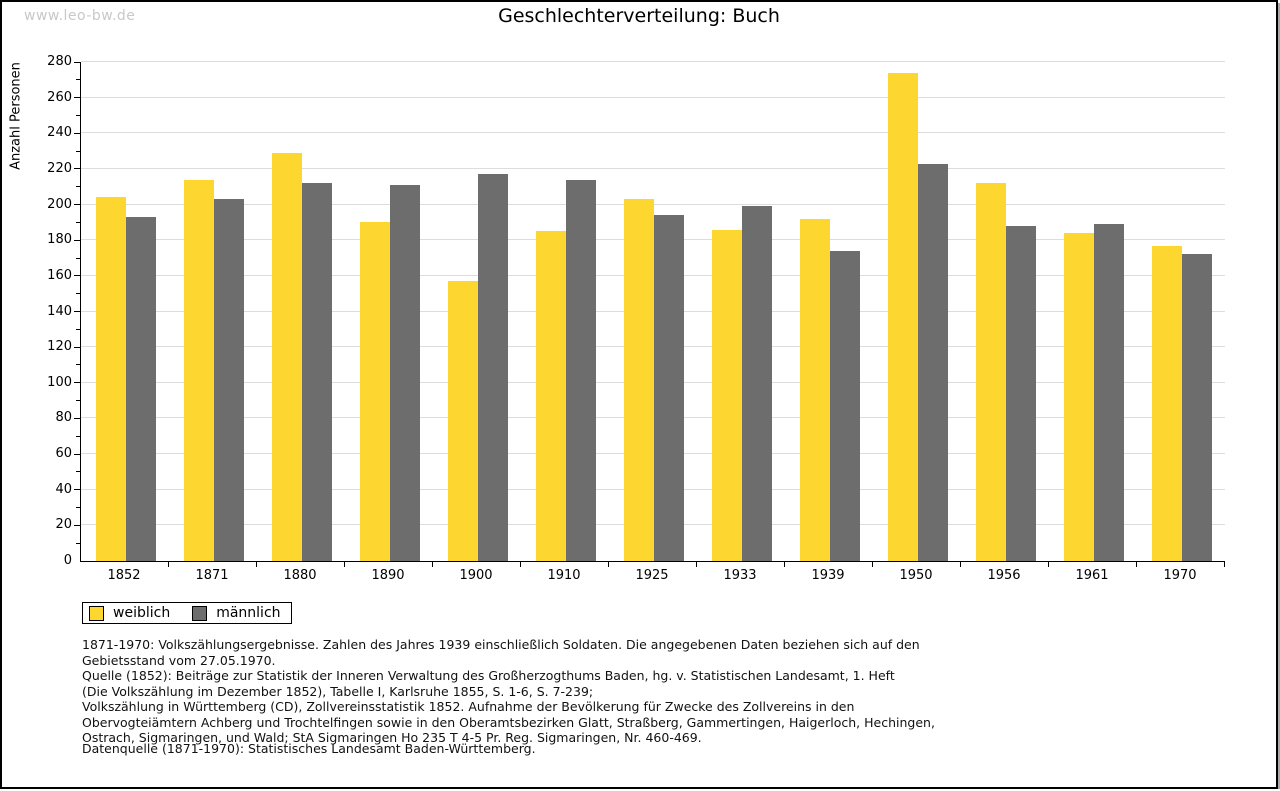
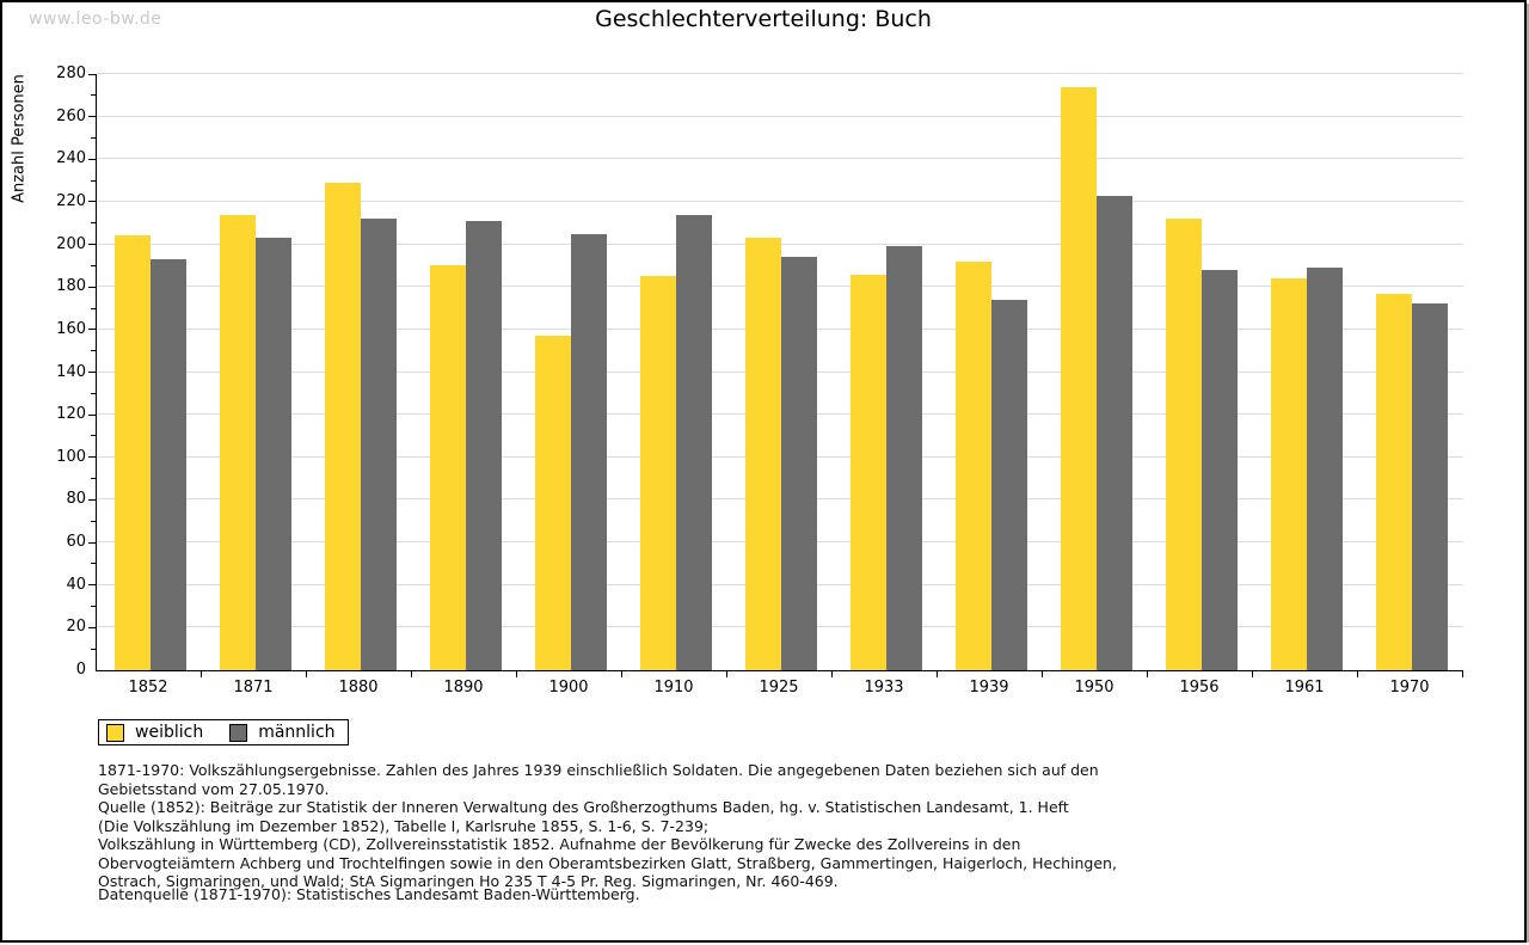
männlich/1900: 217 -> 205
